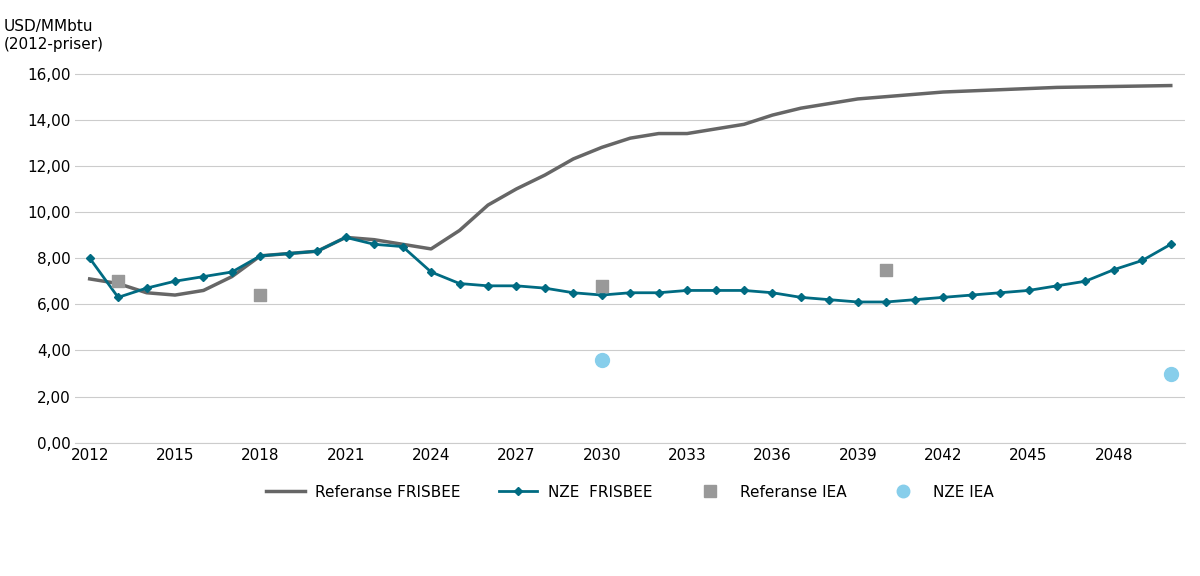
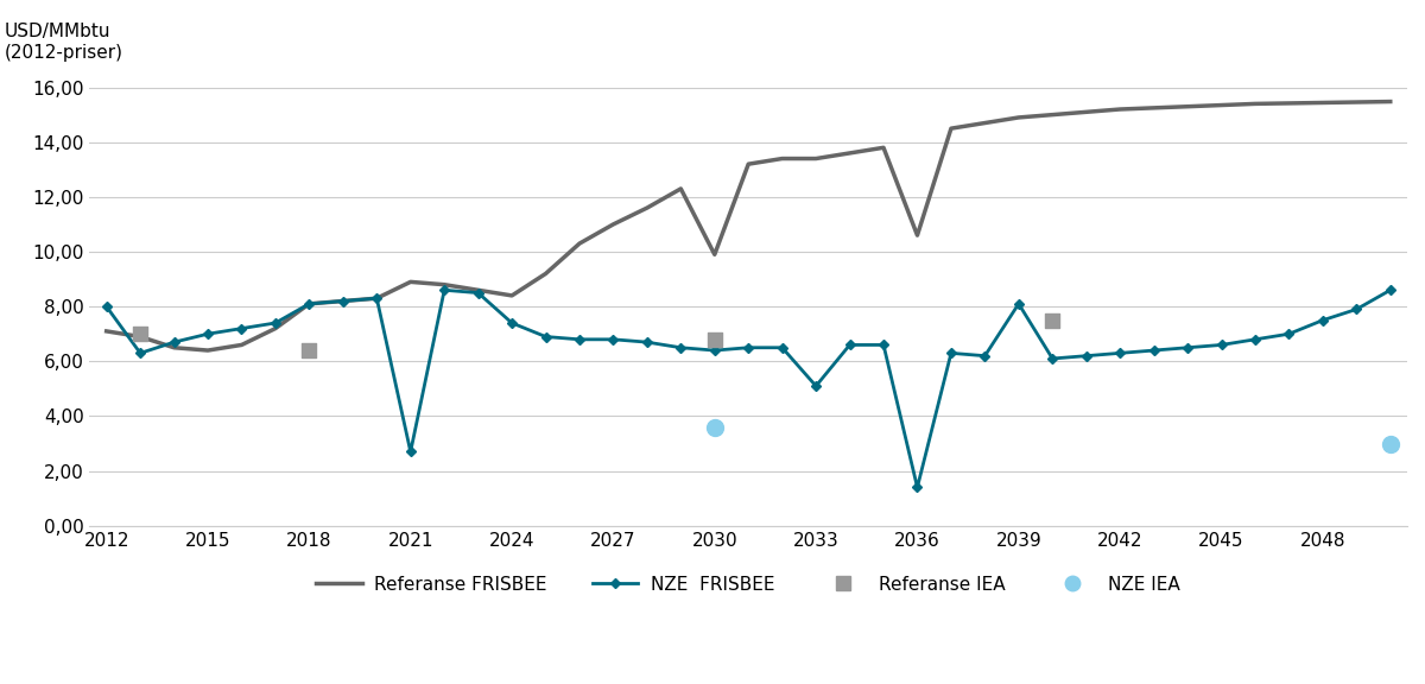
NZE FRISBEE/2021: 8,9 -> 2,7
Referanse FRISBEE/2030: 12,80 -> 9,90
NZE FRISBEE/2033: 6,6 -> 5,1
Referanse FRISBEE/2036: 14,20 -> 10,60
NZE FRISBEE/2036: 6,5 -> 1,4
NZE FRISBEE/2039: 6,1 -> 8,1
